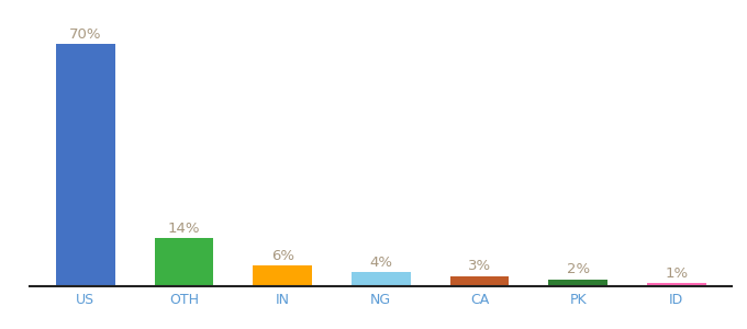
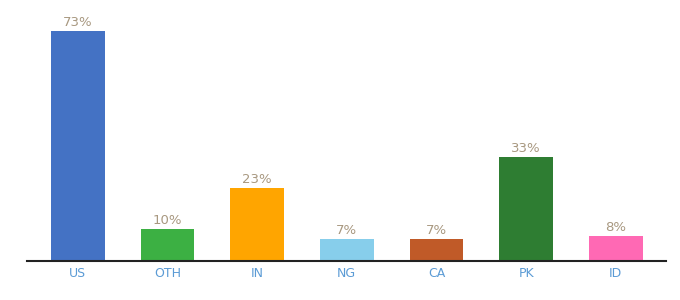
US: 70% -> 73%
OTH: 14% -> 10%
IN: 6% -> 23%
NG: 4% -> 7%
CA: 3% -> 7%
PK: 2% -> 33%
ID: 1% -> 8%
